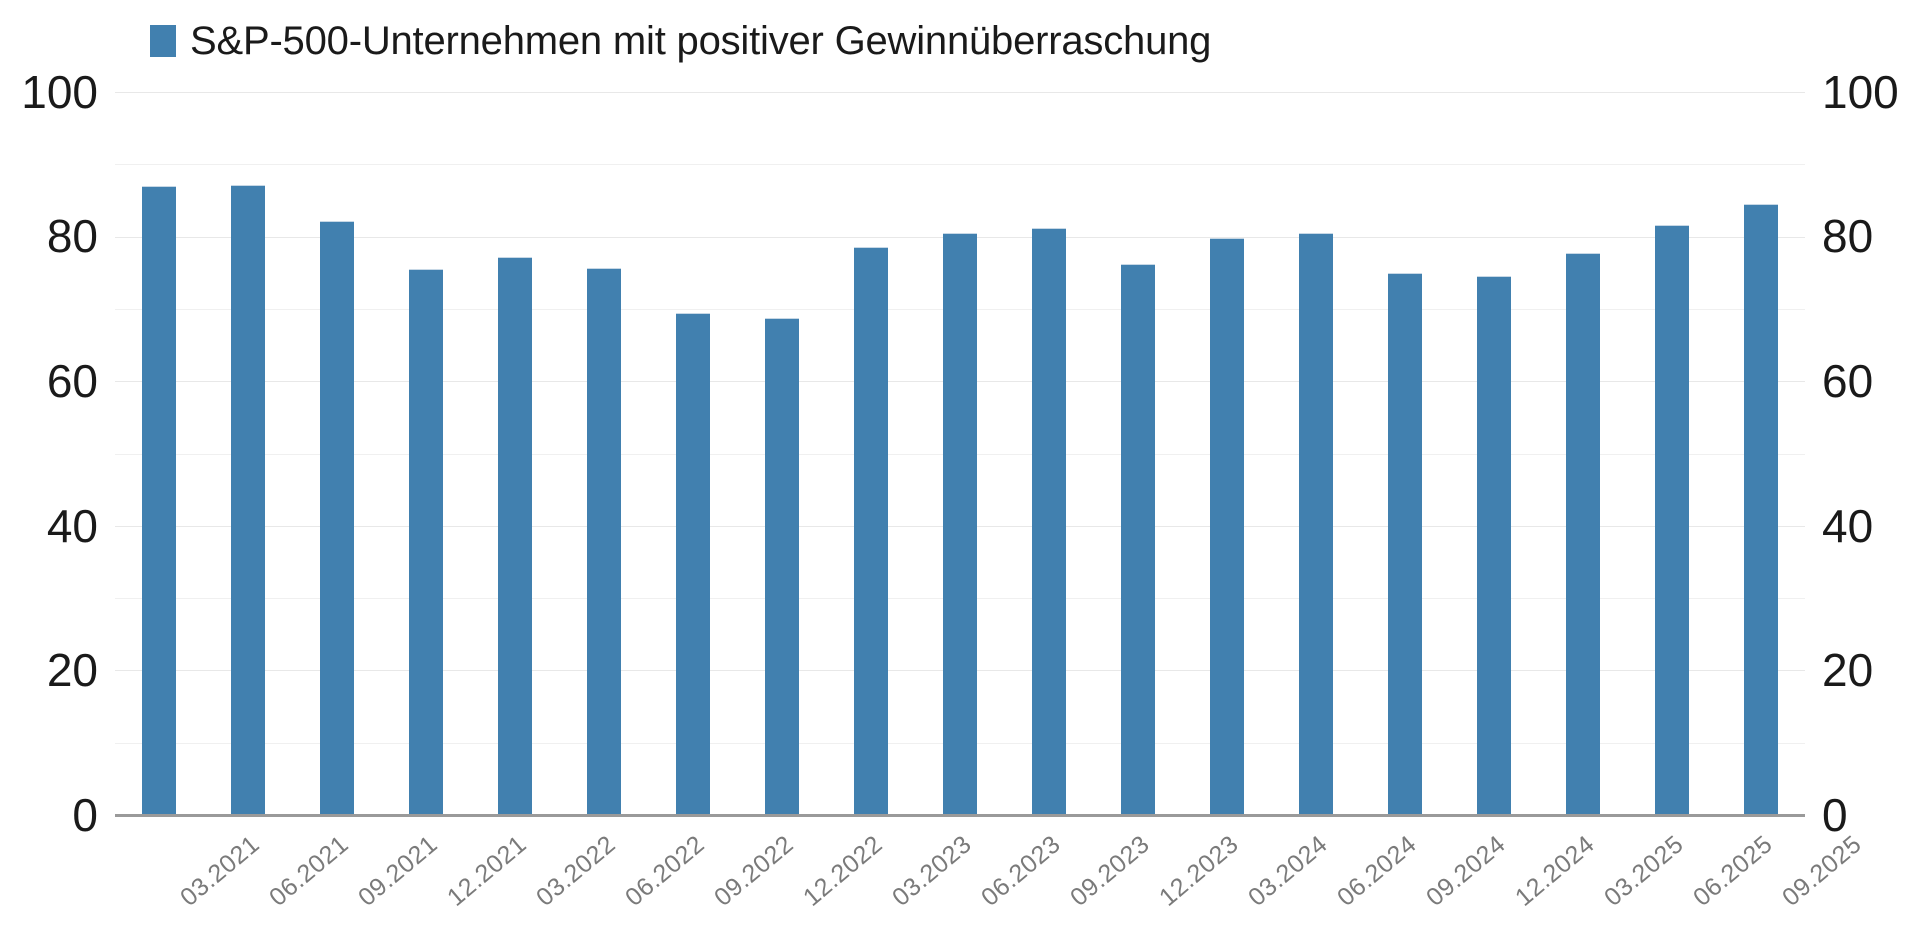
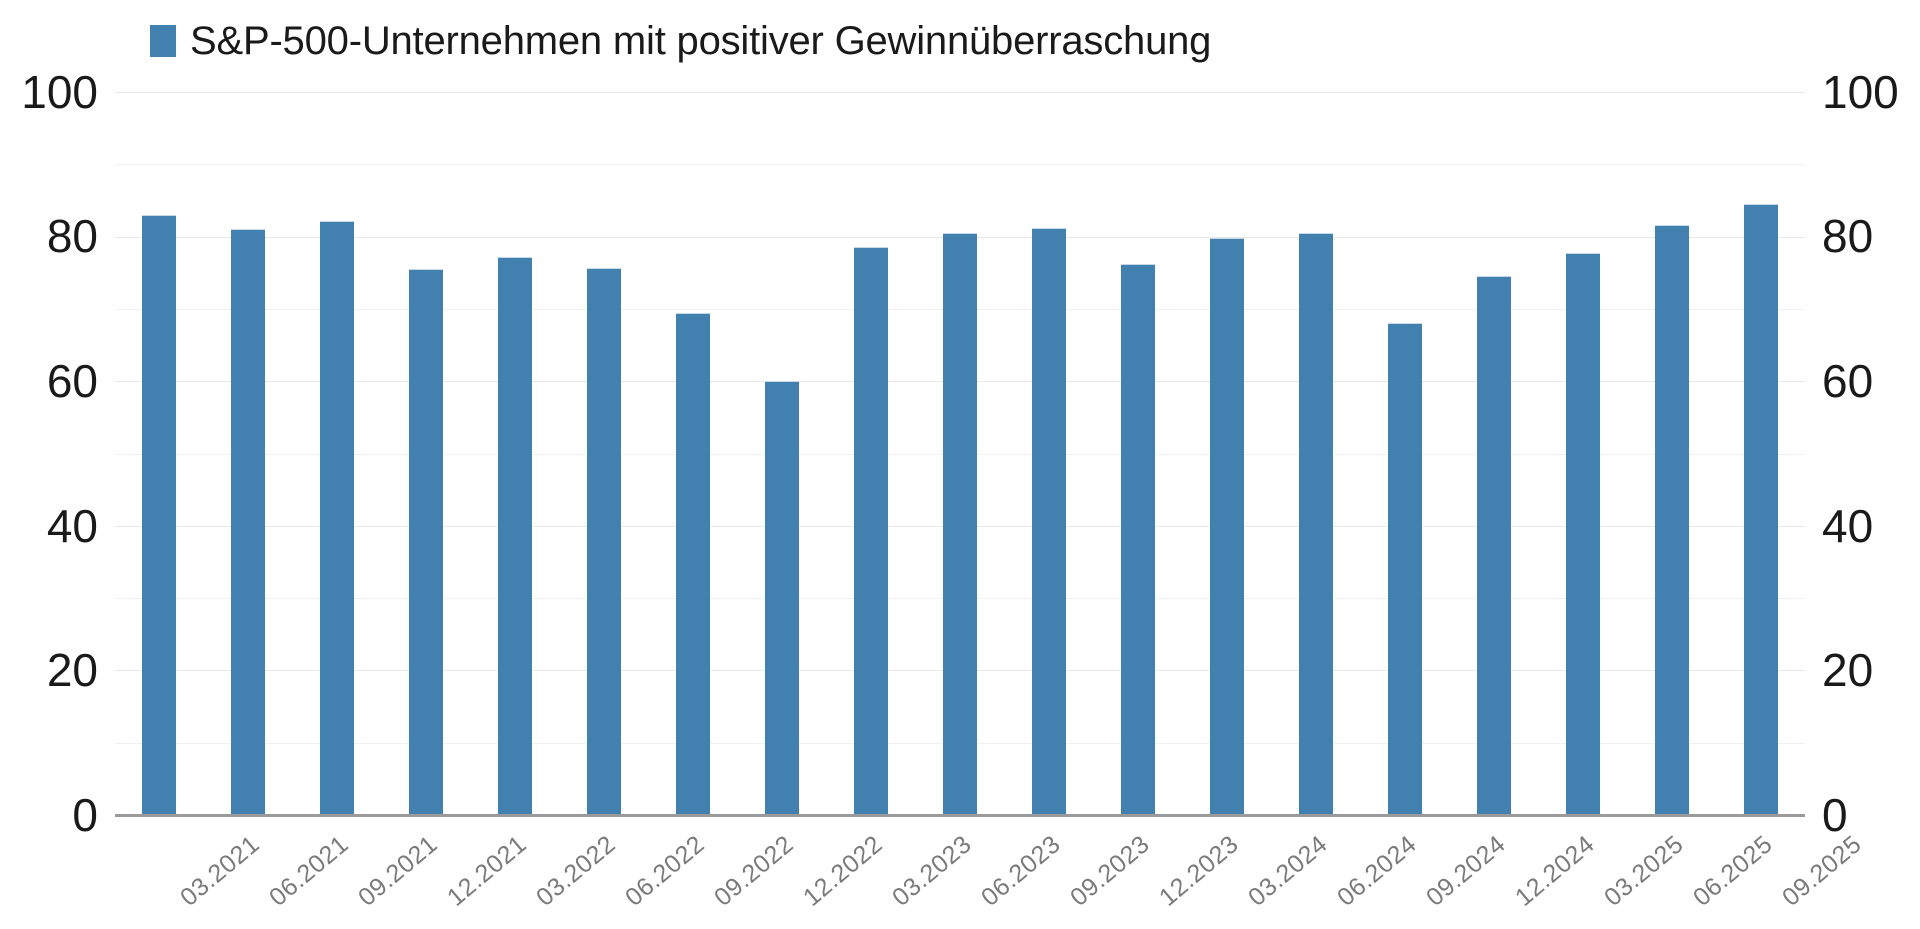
03.2021: 87 -> 83
06.2021: 87 -> 81
12.2022: 69 -> 60
09.2024: 75 -> 68
